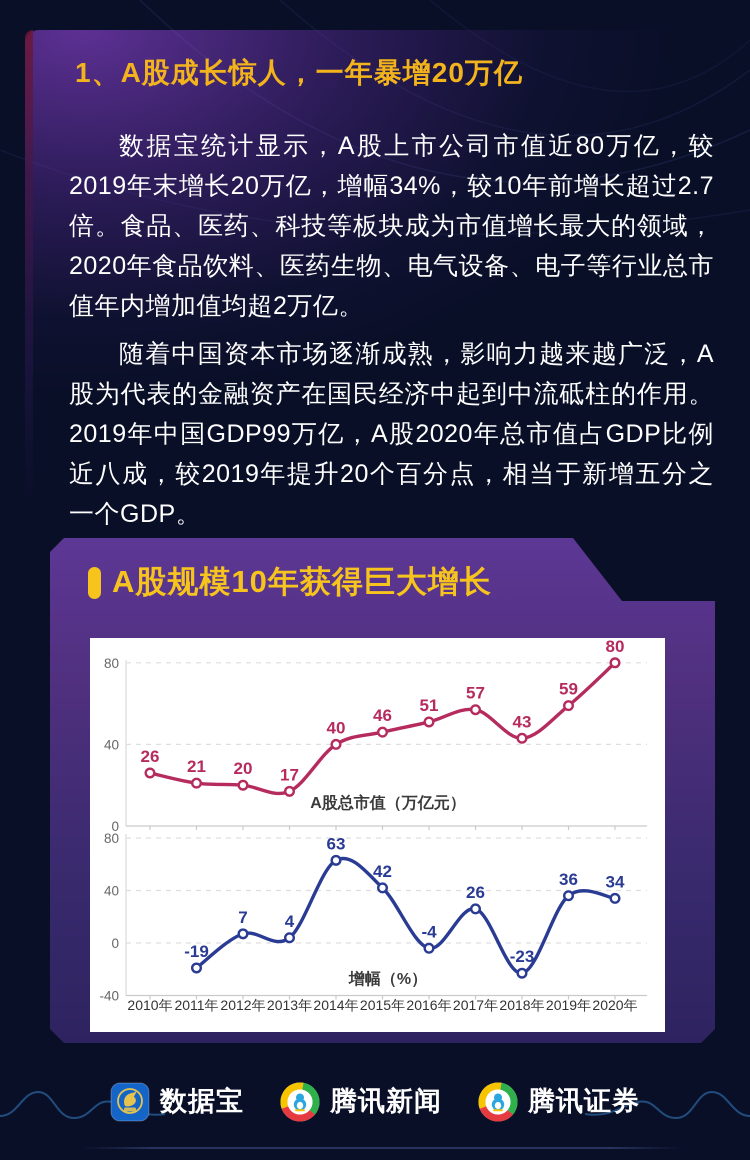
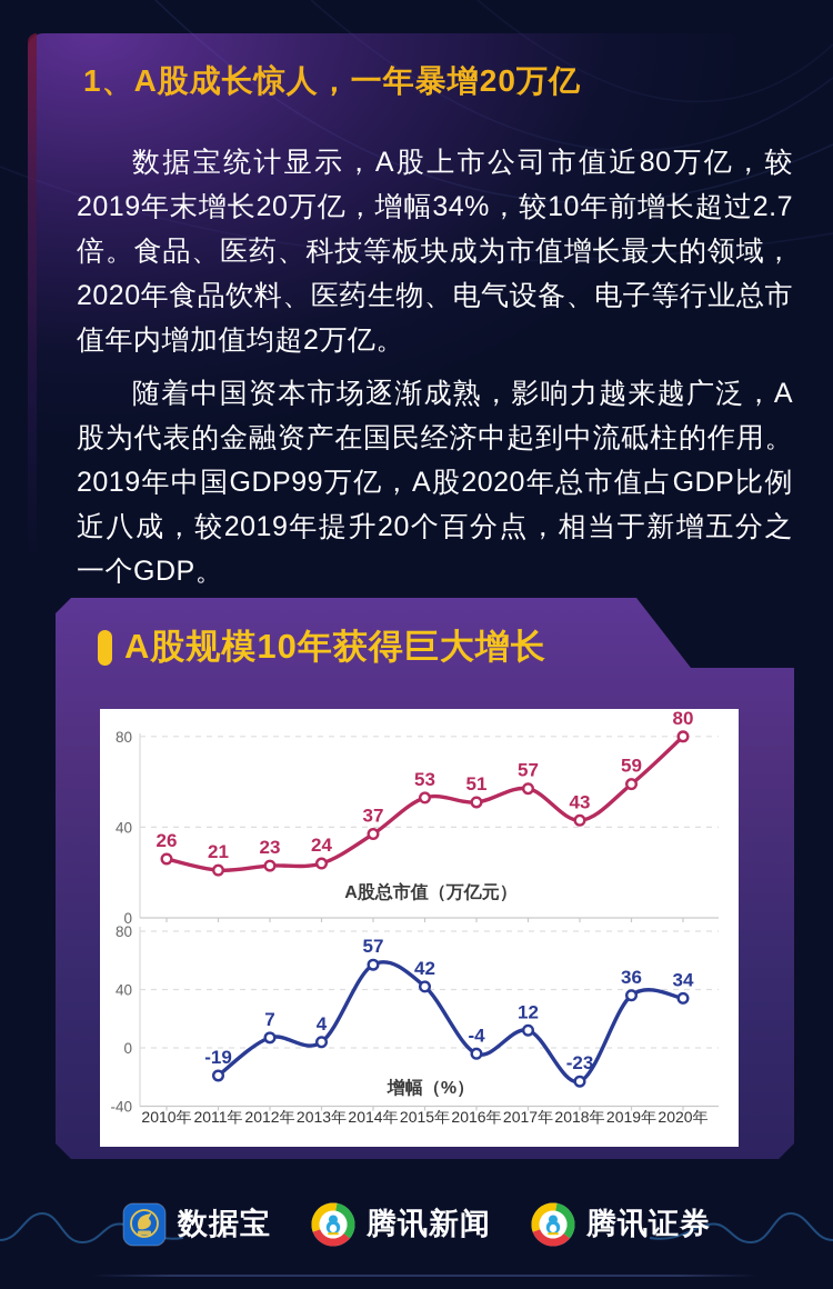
A股总市值（万亿元）/2012年: 20 -> 23
A股总市值（万亿元）/2013年: 17 -> 24
A股总市值（万亿元）/2014年: 40 -> 37
A股总市值（万亿元）/2015年: 46 -> 53
增幅（%）/2014年: 63 -> 57
增幅（%）/2017年: 26 -> 12
